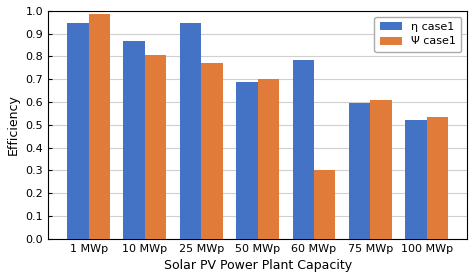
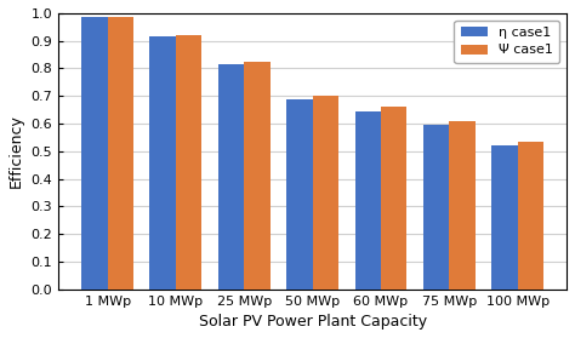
η case1/1 MWp: 0.945 -> 0.985
η case1/10 MWp: 0.870 -> 0.915
Ψ case1/10 MWp: 0.805 -> 0.920
η case1/25 MWp: 0.945 -> 0.815
Ψ case1/25 MWp: 0.770 -> 0.825
η case1/60 MWp: 0.785 -> 0.645
Ψ case1/60 MWp: 0.300 -> 0.660
